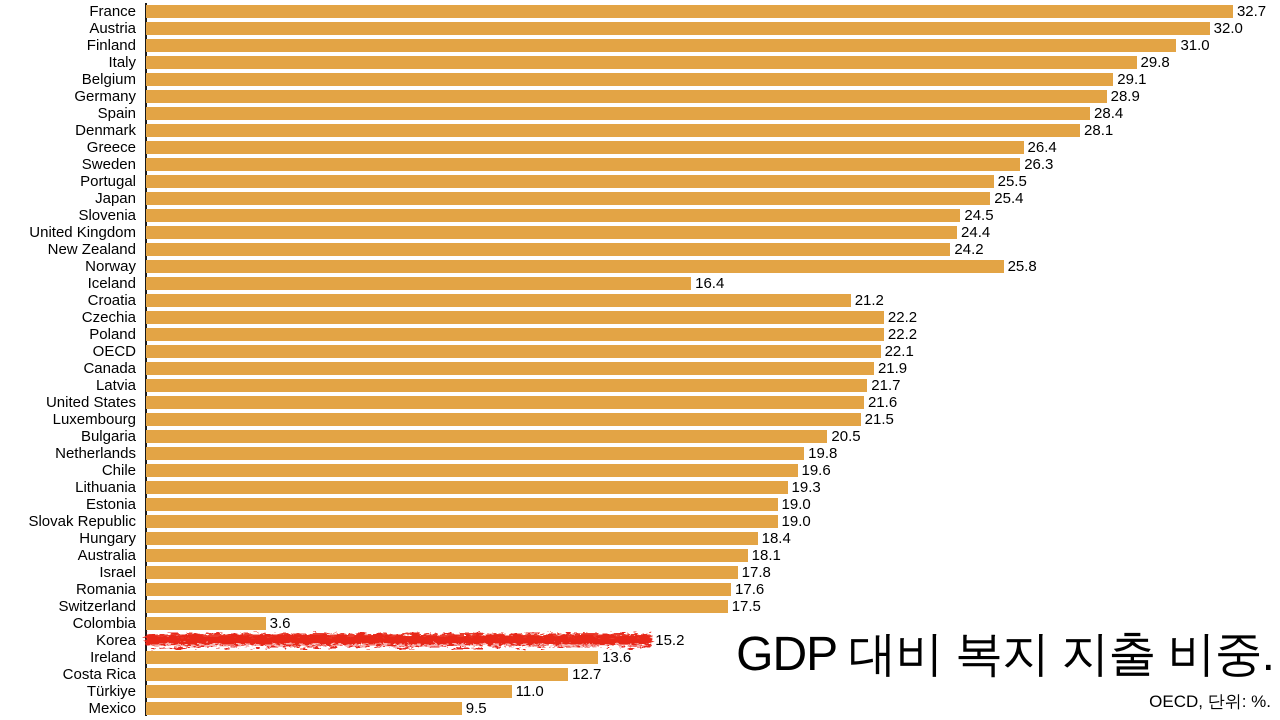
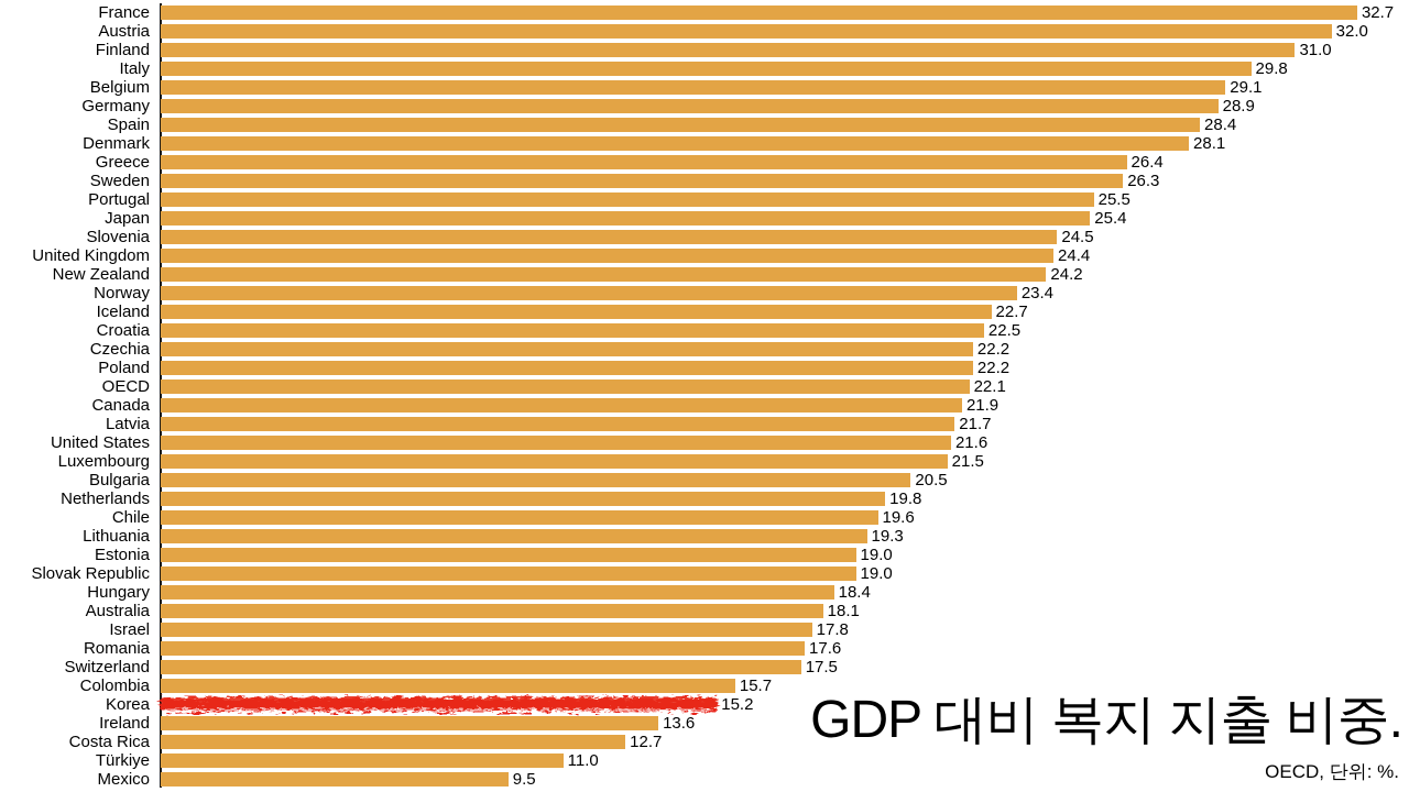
Norway: 25.8 -> 23.4
Iceland: 16.4 -> 22.7
Croatia: 21.2 -> 22.5
Colombia: 3.6 -> 15.7
